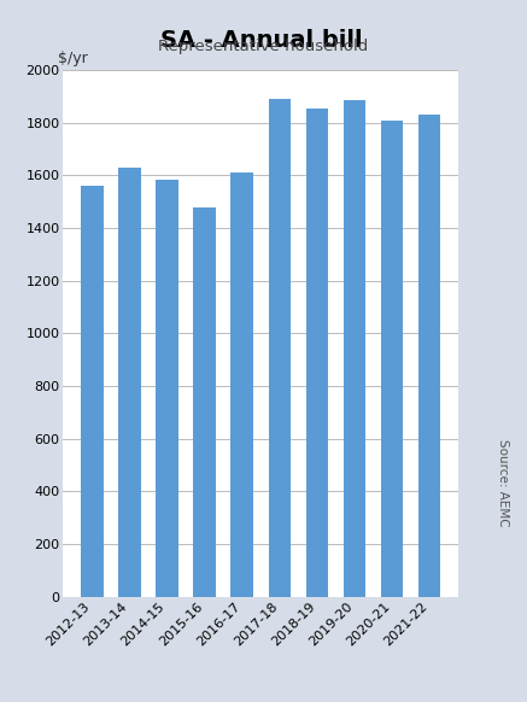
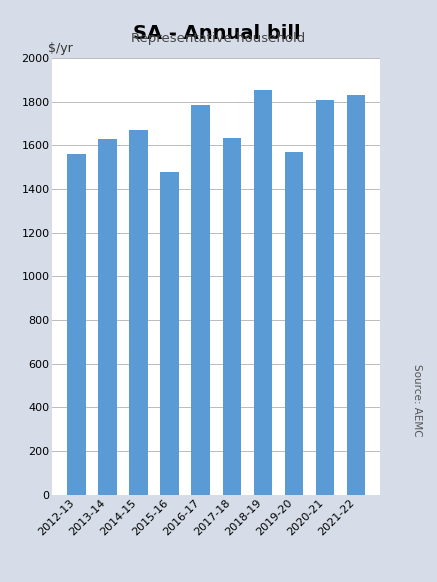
2014-15: 1585 -> 1670
2016-17: 1610 -> 1785
2017-18: 1890 -> 1635
2019-20: 1885 -> 1570
